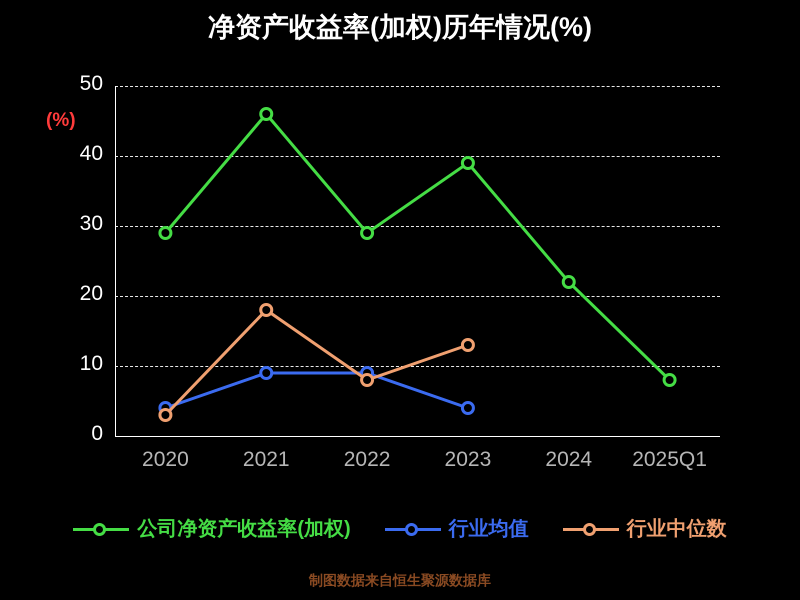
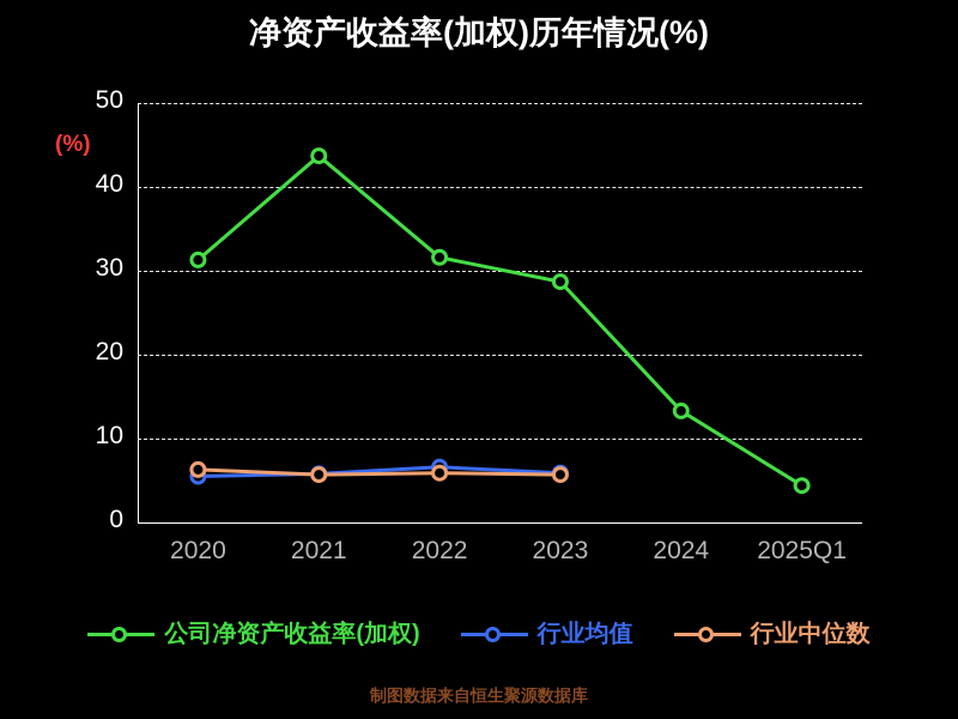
公司净资产收益率(加权)/2020: 29 -> 31
行业均值/2020: 4 -> 6
行业中位数/2020: 3 -> 6
公司净资产收益率(加权)/2021: 46 -> 44
行业均值/2021: 9 -> 6
行业中位数/2021: 18 -> 6
公司净资产收益率(加权)/2022: 29 -> 32
行业均值/2022: 9 -> 7
行业中位数/2022: 8 -> 6
公司净资产收益率(加权)/2023: 39 -> 29
行业均值/2023: 4 -> 6
行业中位数/2023: 13 -> 6
公司净资产收益率(加权)/2024: 22 -> 13
公司净资产收益率(加权)/2025Q1: 8 -> 4
